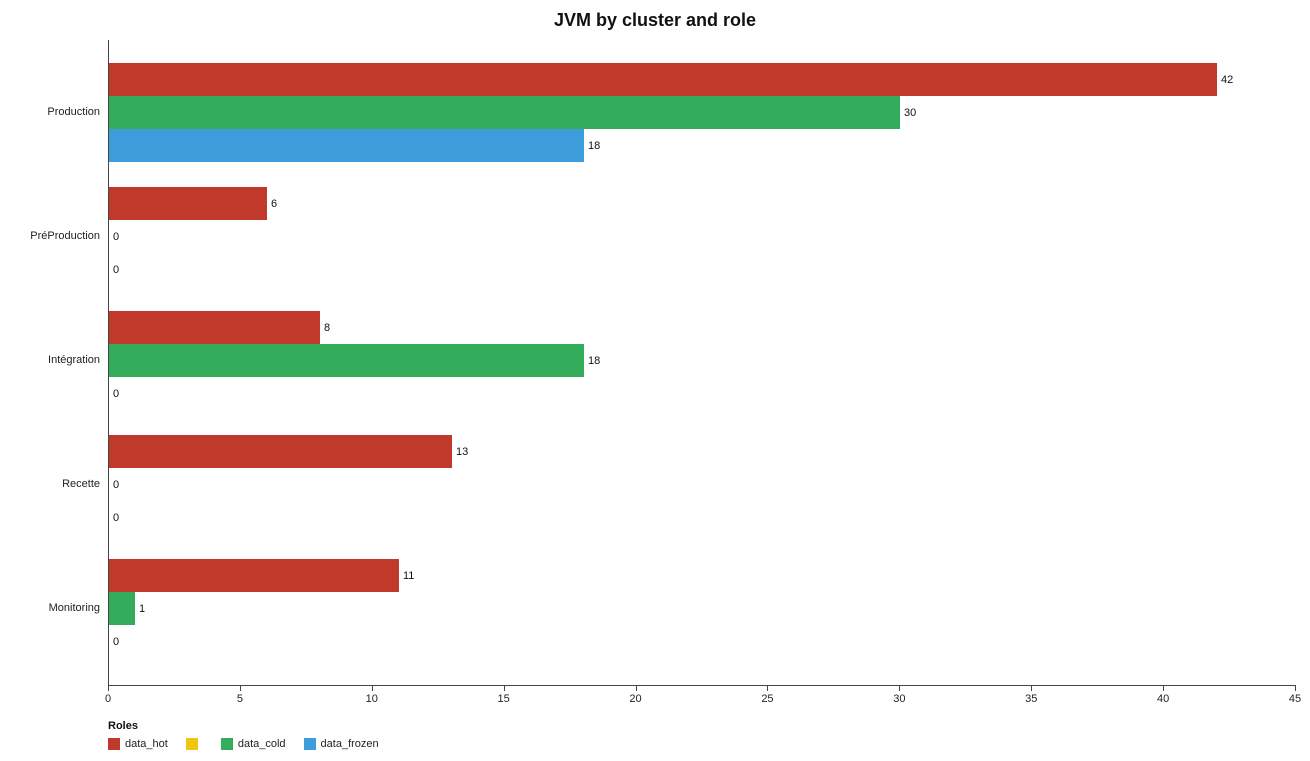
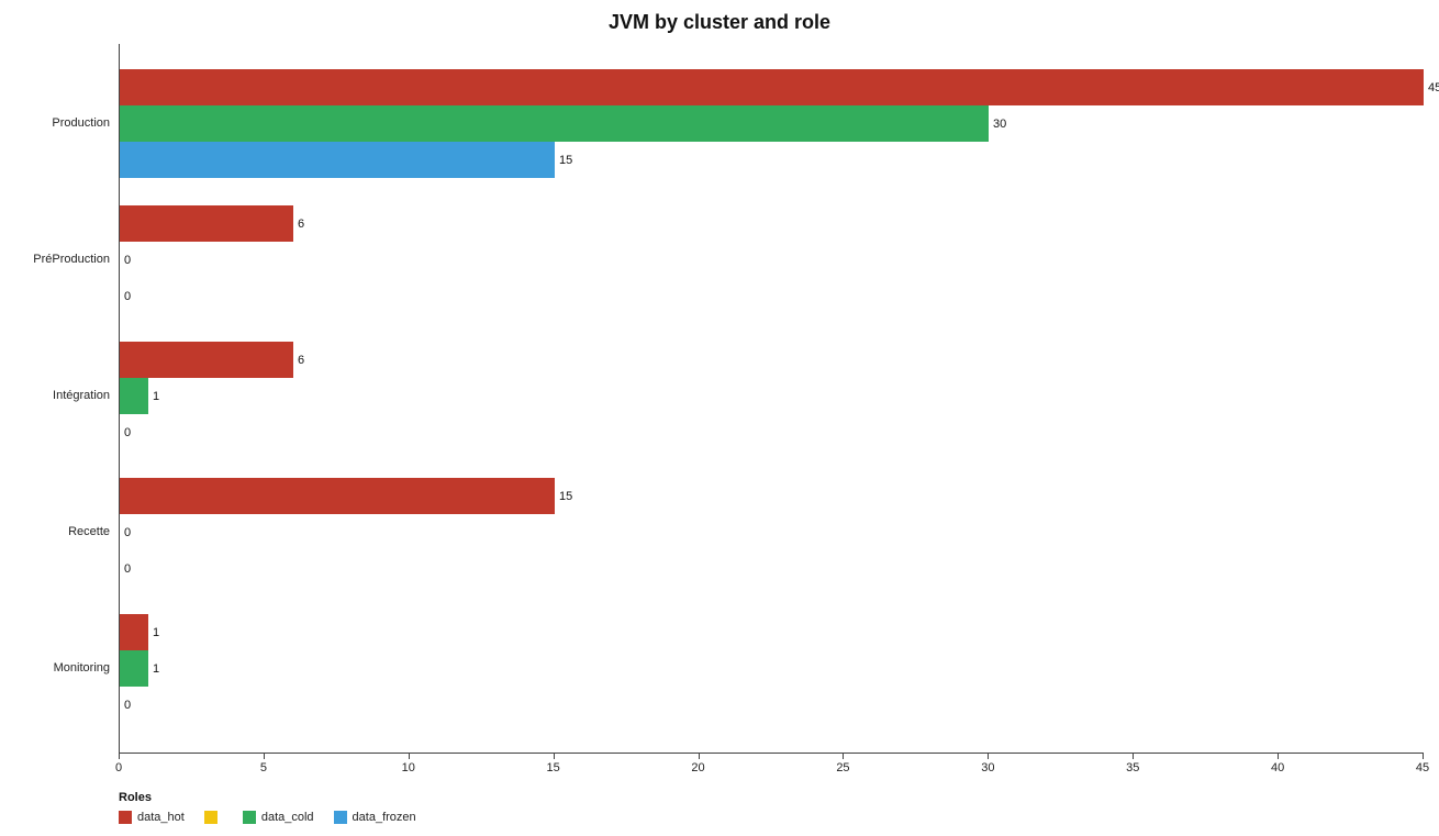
data_hot/Production: 42 -> 45
data_frozen/Production: 18 -> 15
data_hot/Intégration: 8 -> 6
data_cold/Intégration: 18 -> 1
data_hot/Recette: 13 -> 15
data_hot/Monitoring: 11 -> 1
